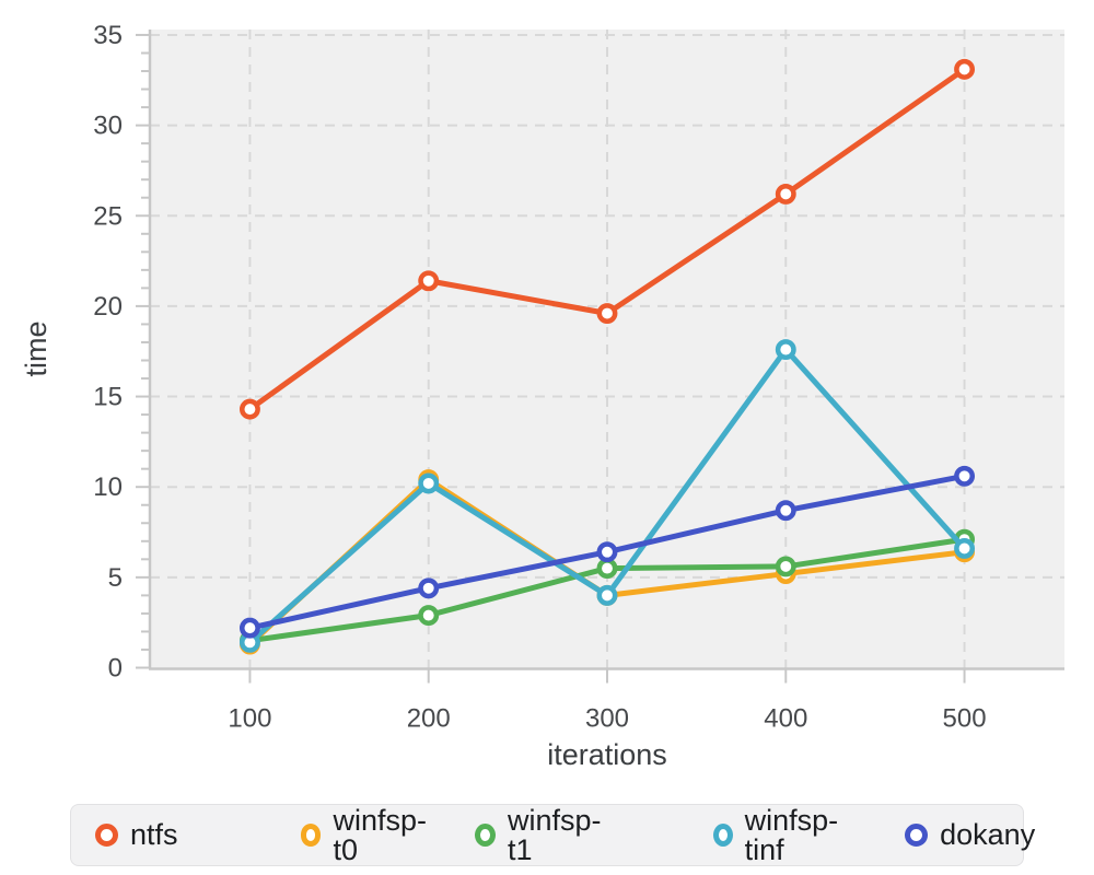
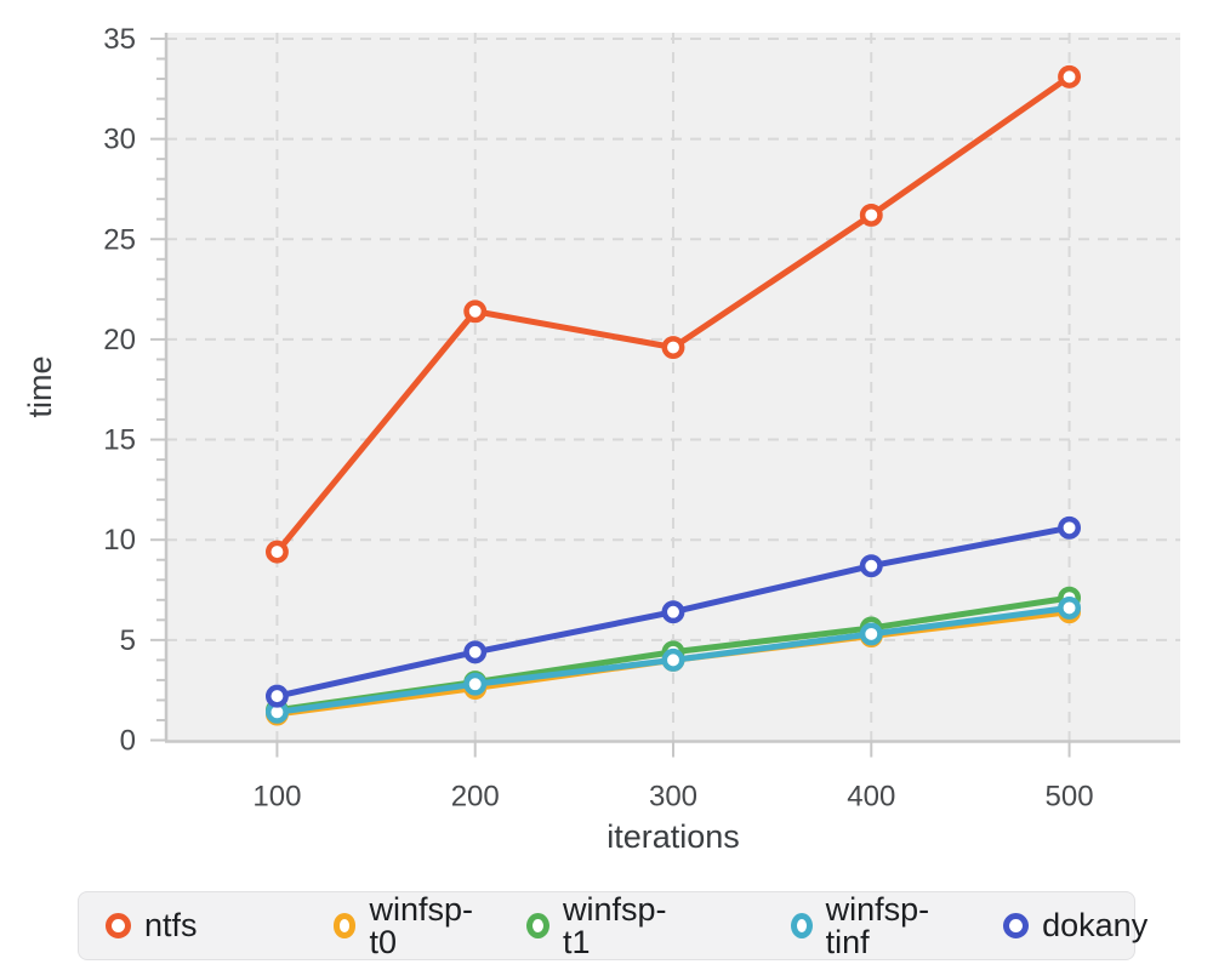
ntfs/100: 14.3 -> 9.4
winfsp-t0/200: 10.4 -> 2.6
winfsp-tinf/200: 10.2 -> 2.8
winfsp-t1/300: 5.5 -> 4.4
winfsp-tinf/400: 17.6 -> 5.3
